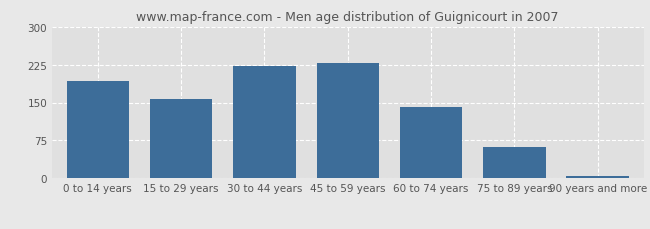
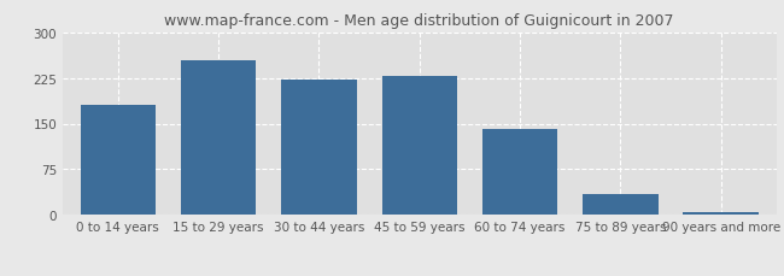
0 to 14 years: 193 -> 180
15 to 29 years: 157 -> 254
75 to 89 years: 62 -> 34
